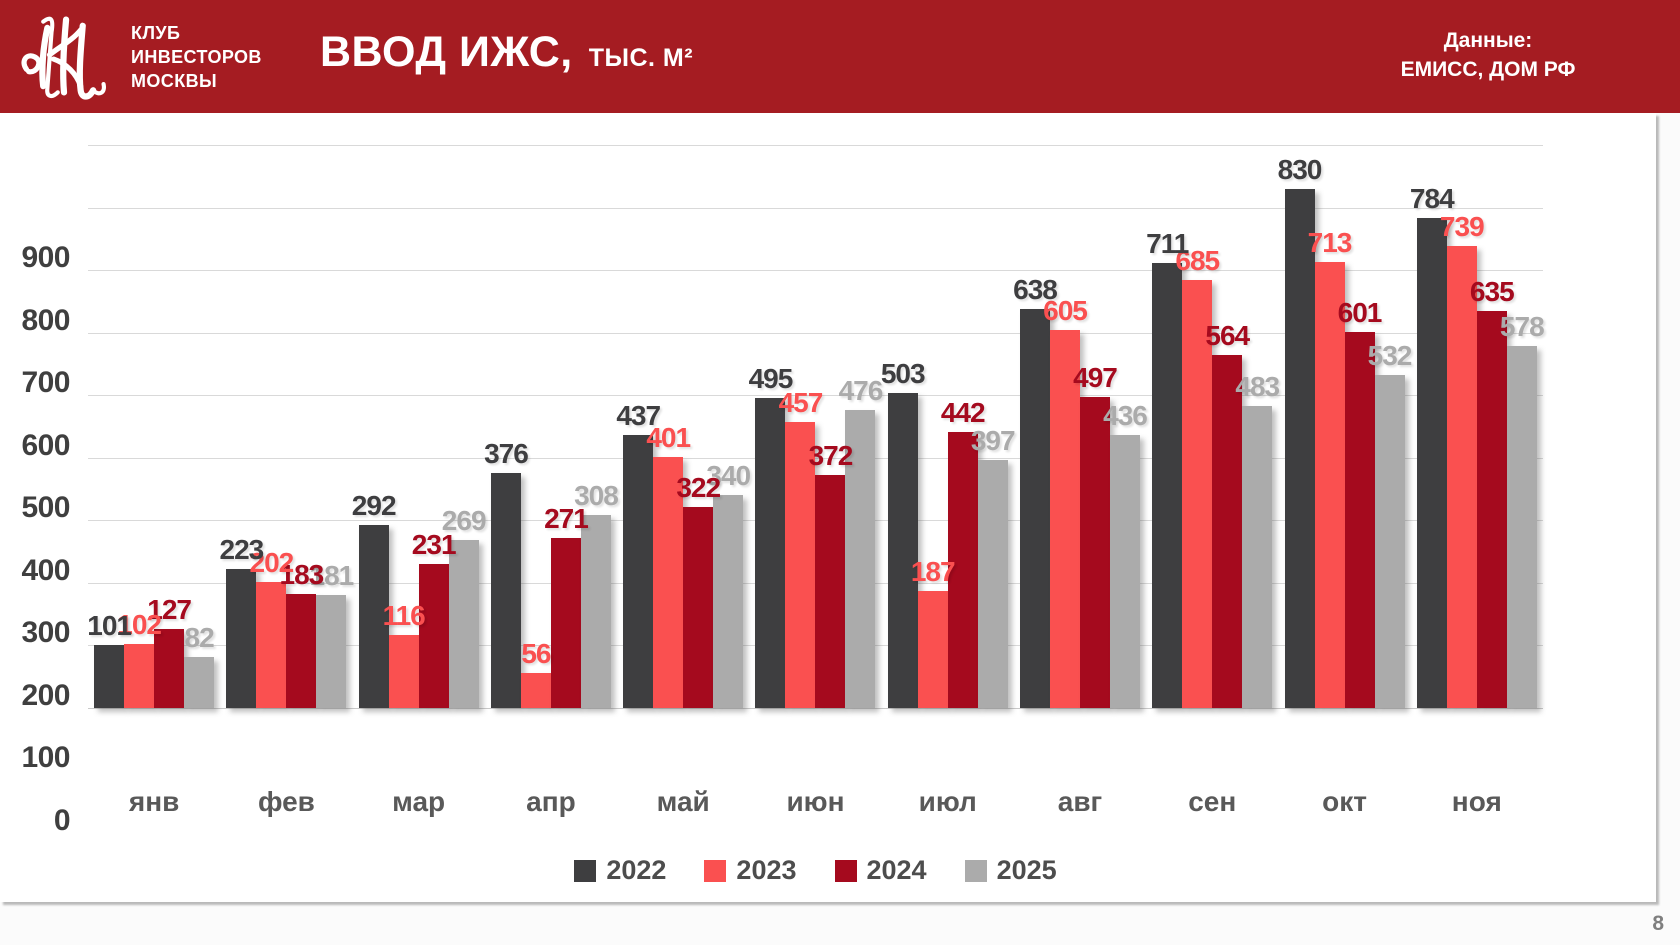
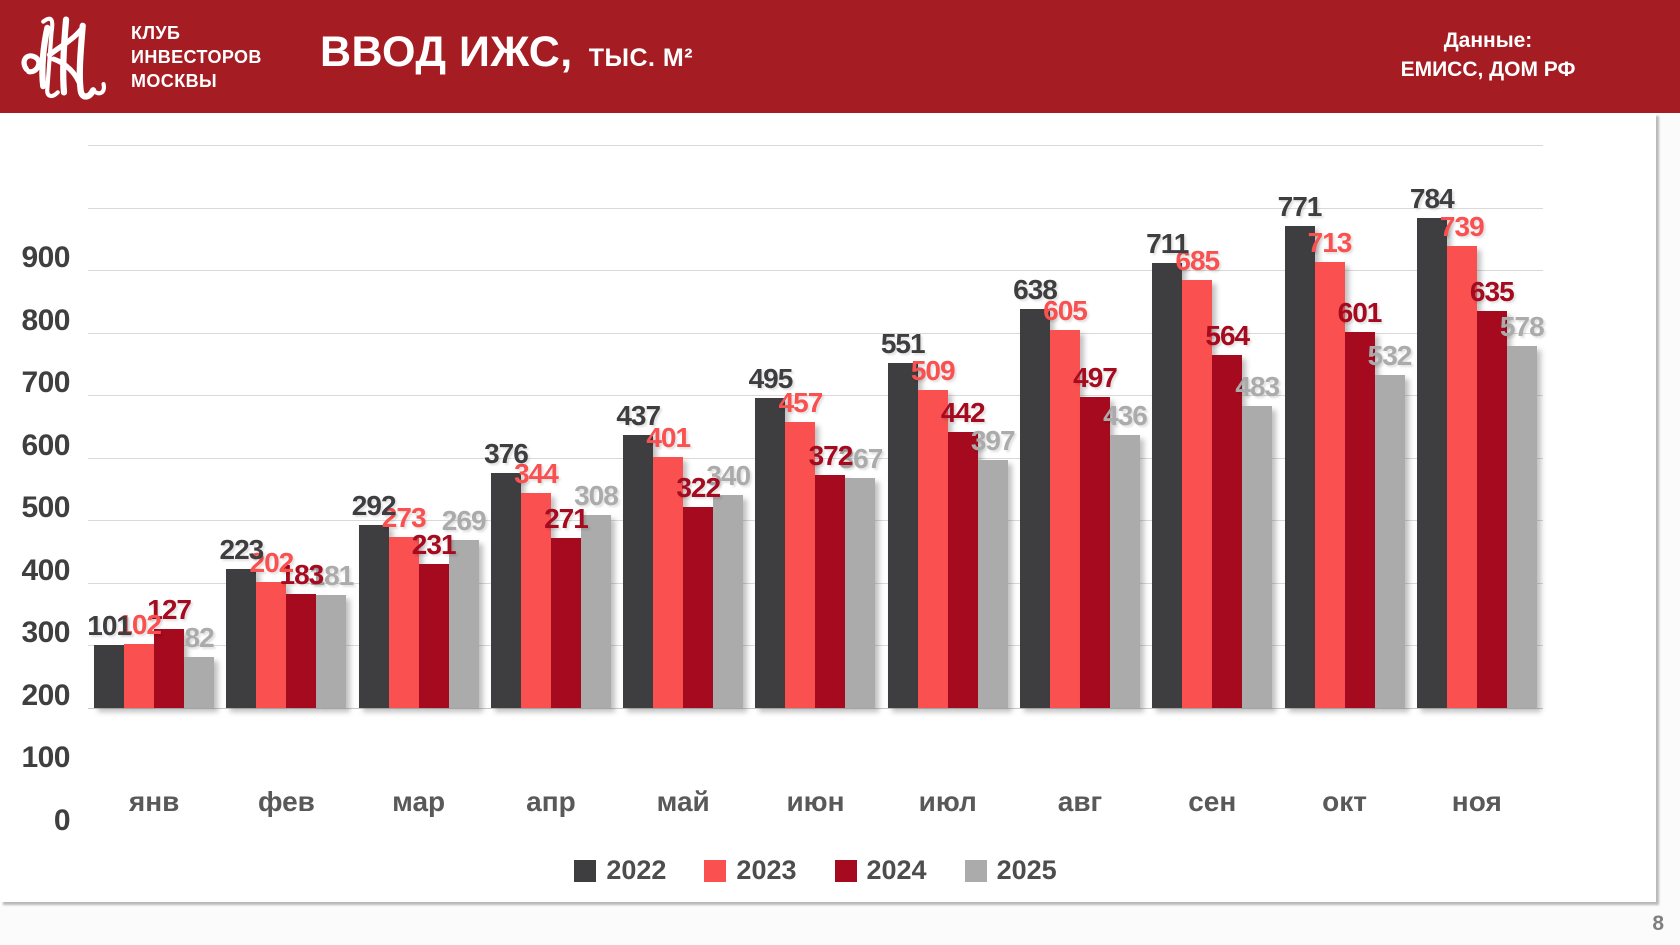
2023/мар: 116 -> 273
2023/апр: 56 -> 344
2025/июн: 476 -> 367
2022/июл: 503 -> 551
2023/июл: 187 -> 509
2022/окт: 830 -> 771
